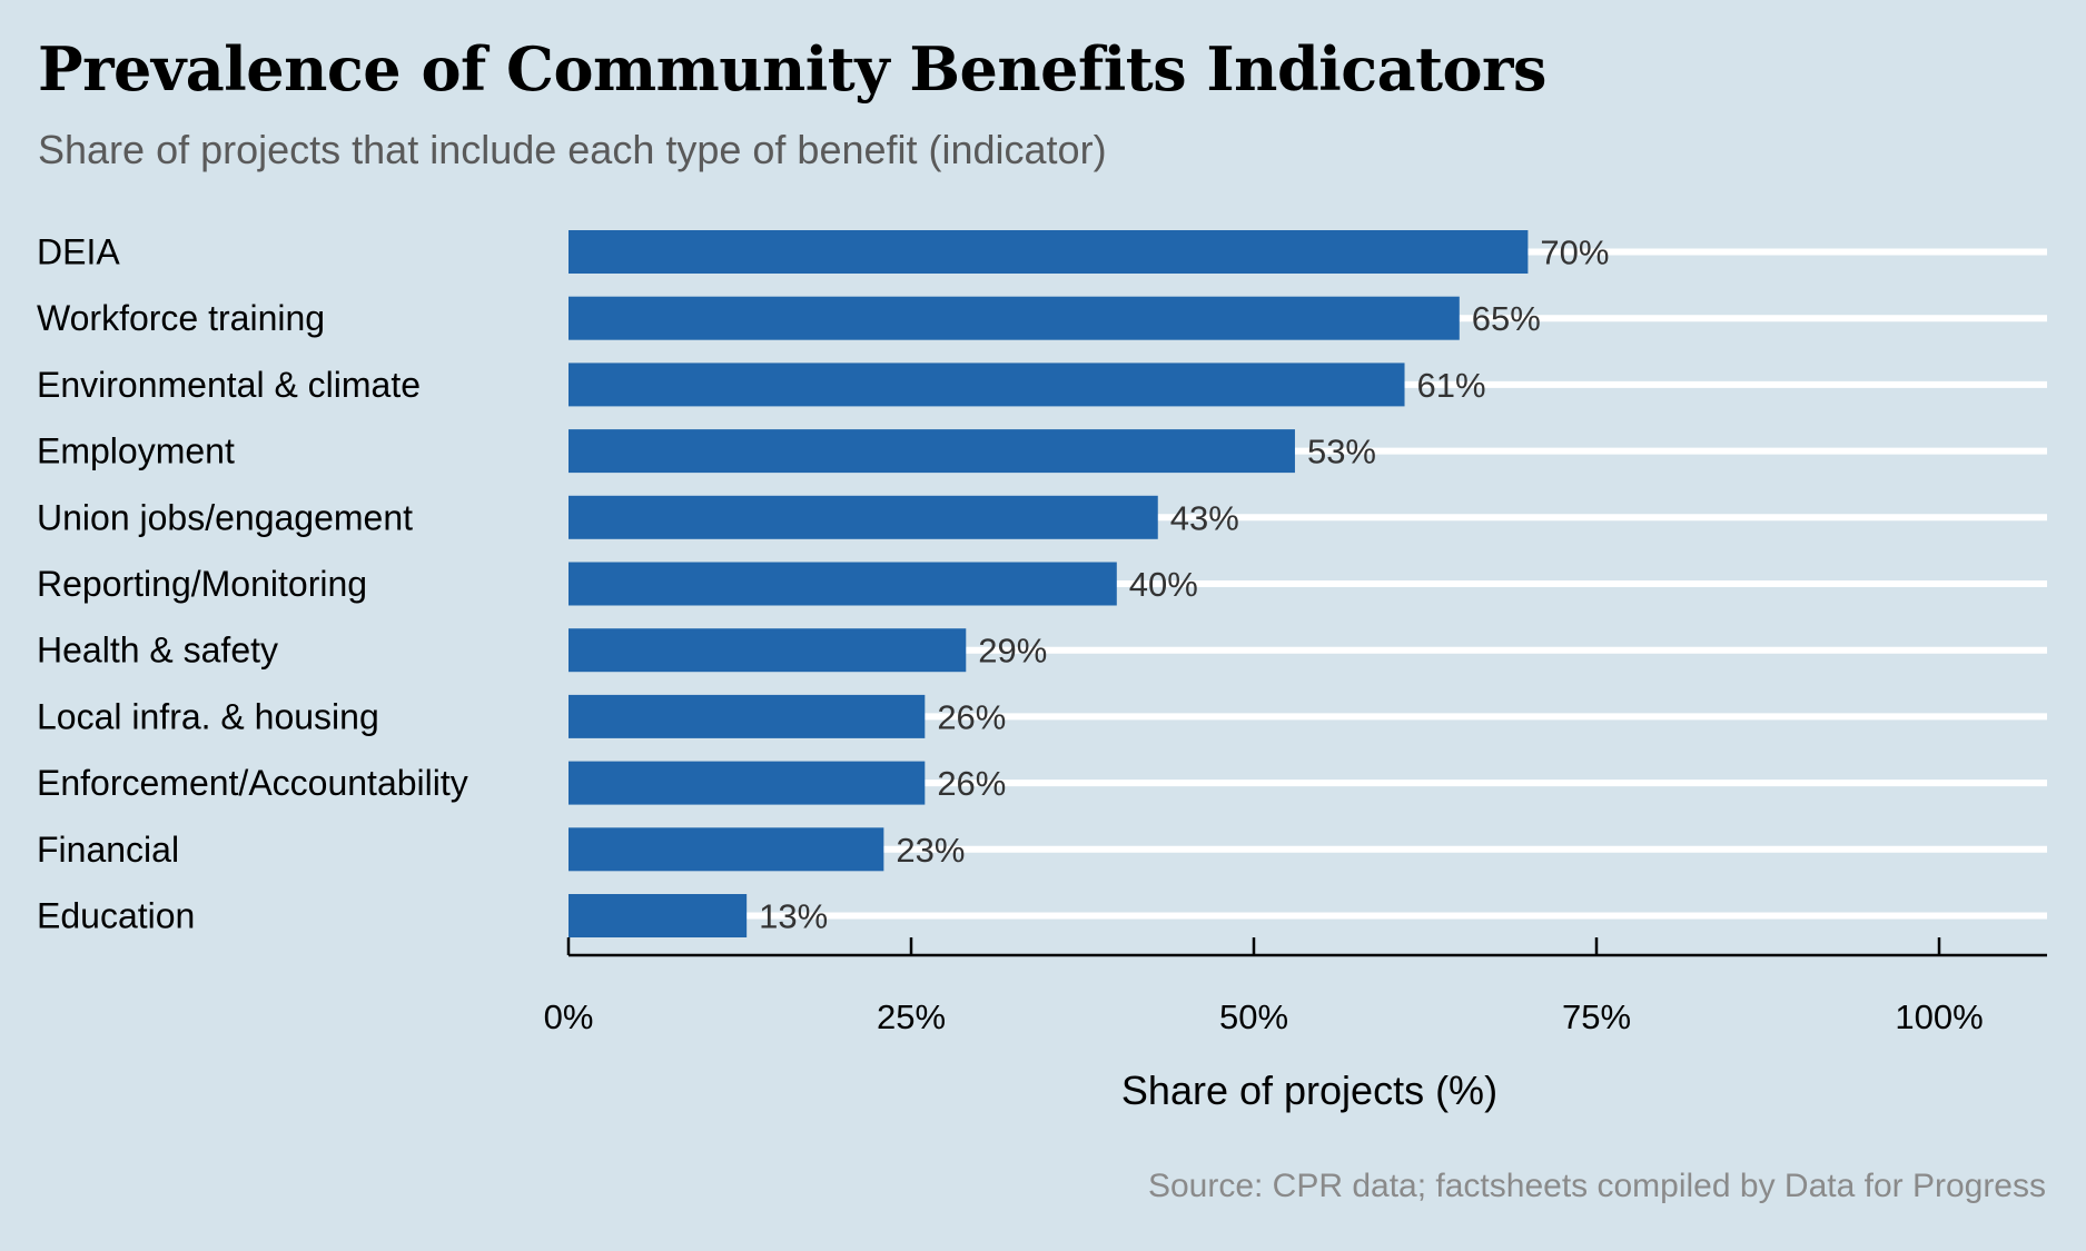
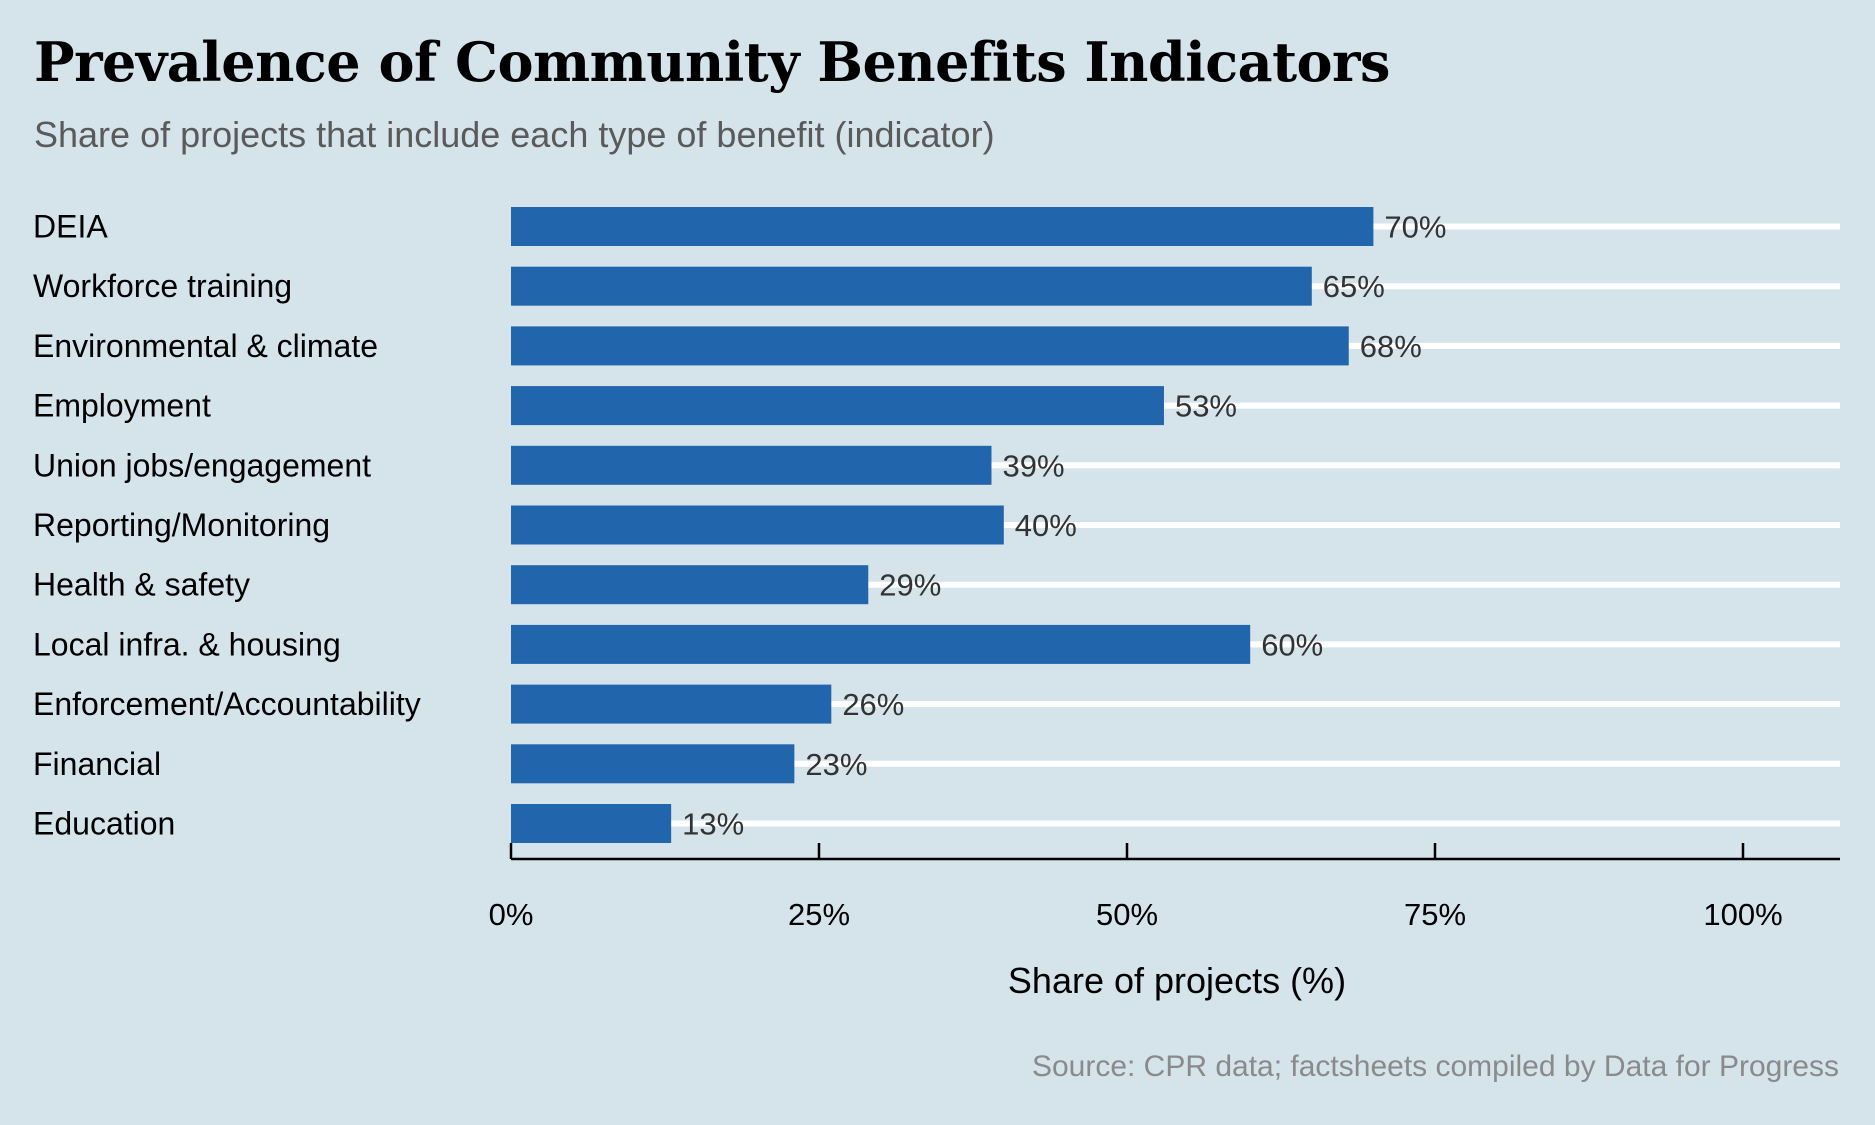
Environmental & climate: 61% -> 68%
Union jobs/engagement: 43% -> 39%
Local infra. & housing: 26% -> 60%
